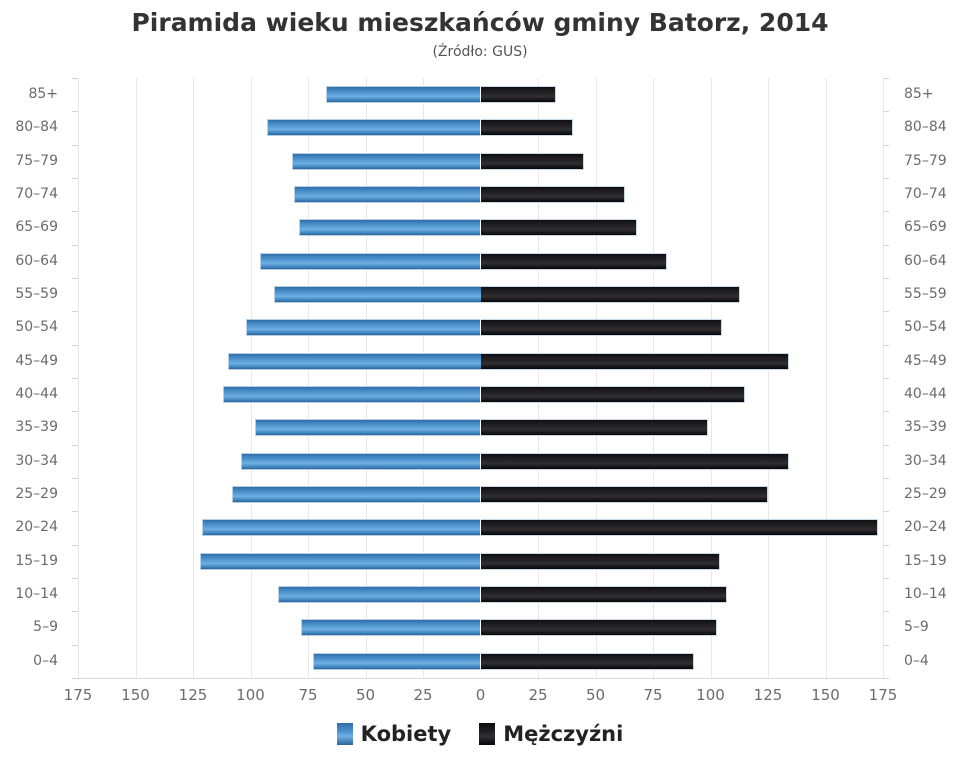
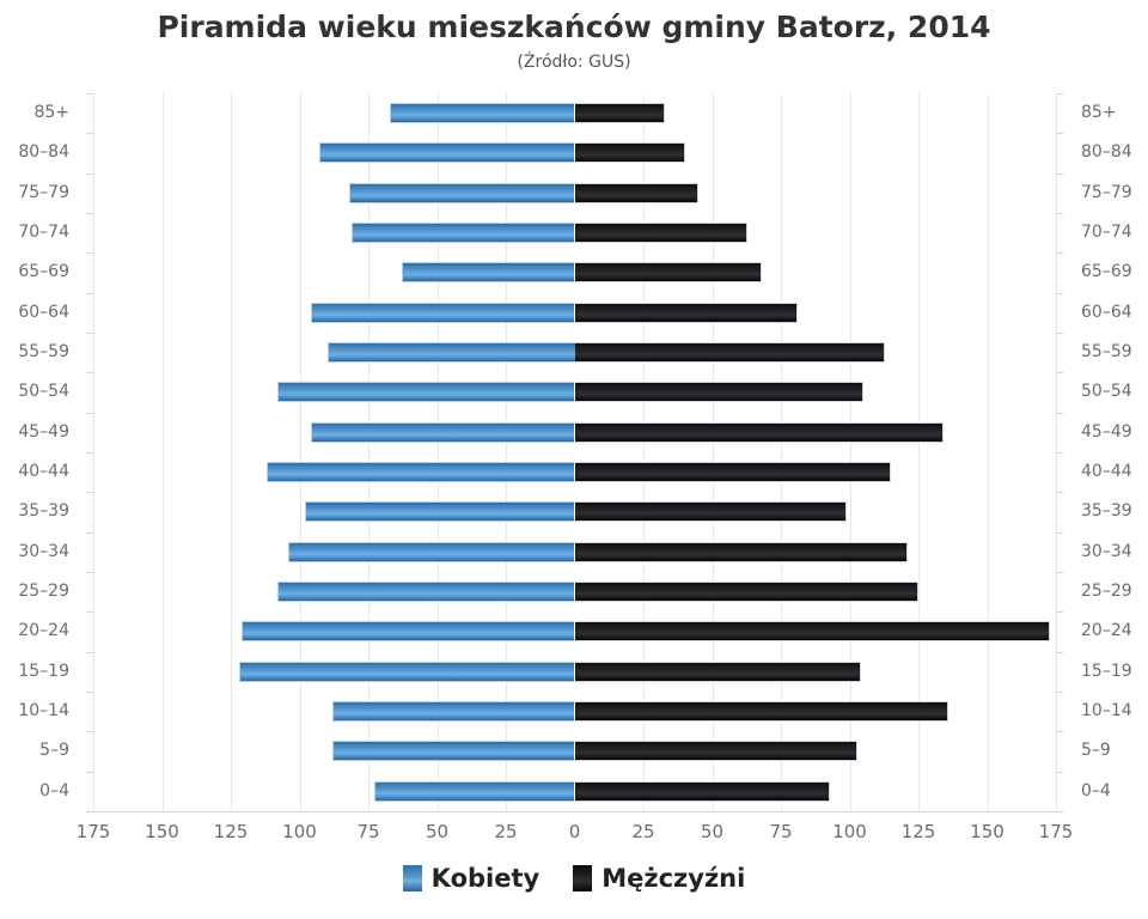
Kobiety/65–69: 79 -> 63
Kobiety/50–54: 102 -> 108
Kobiety/45–49: 110 -> 96
Mężczyźni/30–34: 134 -> 121
Mężczyźni/10–14: 107 -> 136
Kobiety/5–9: 78 -> 88
